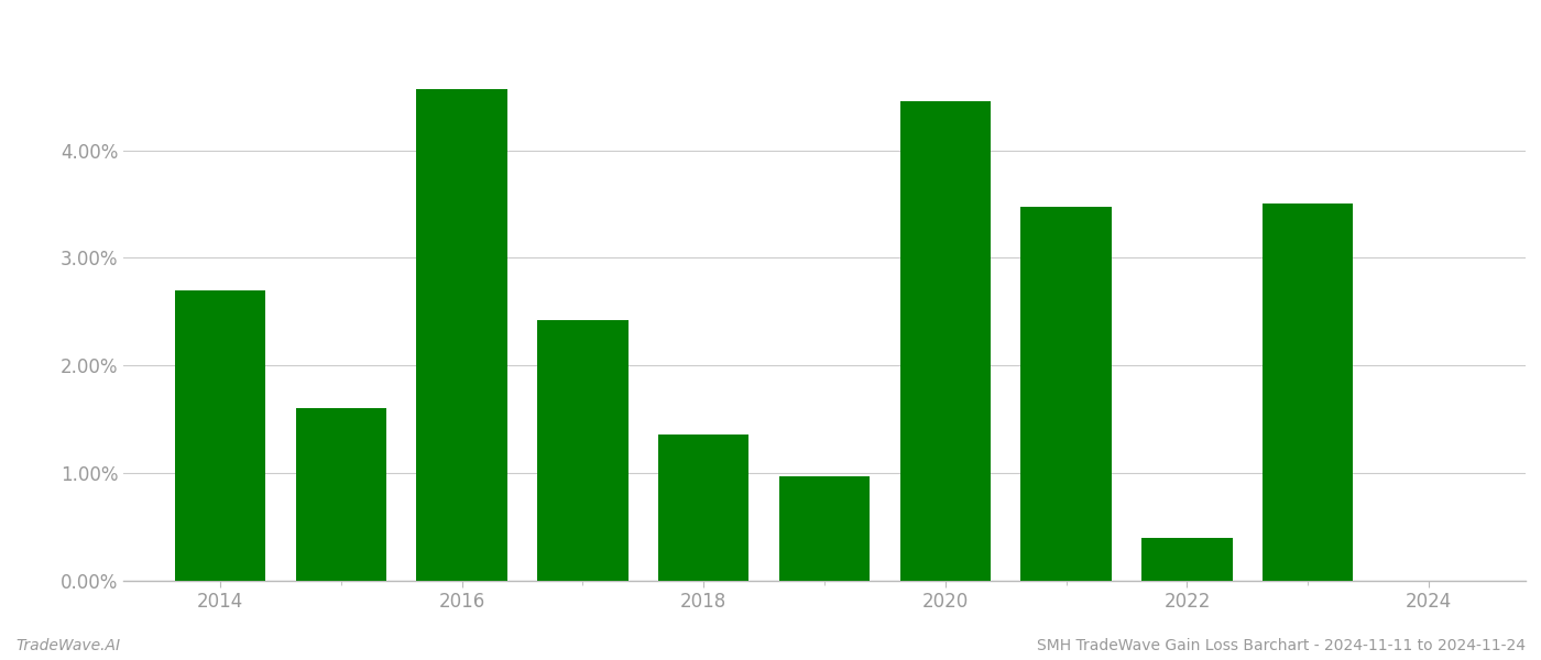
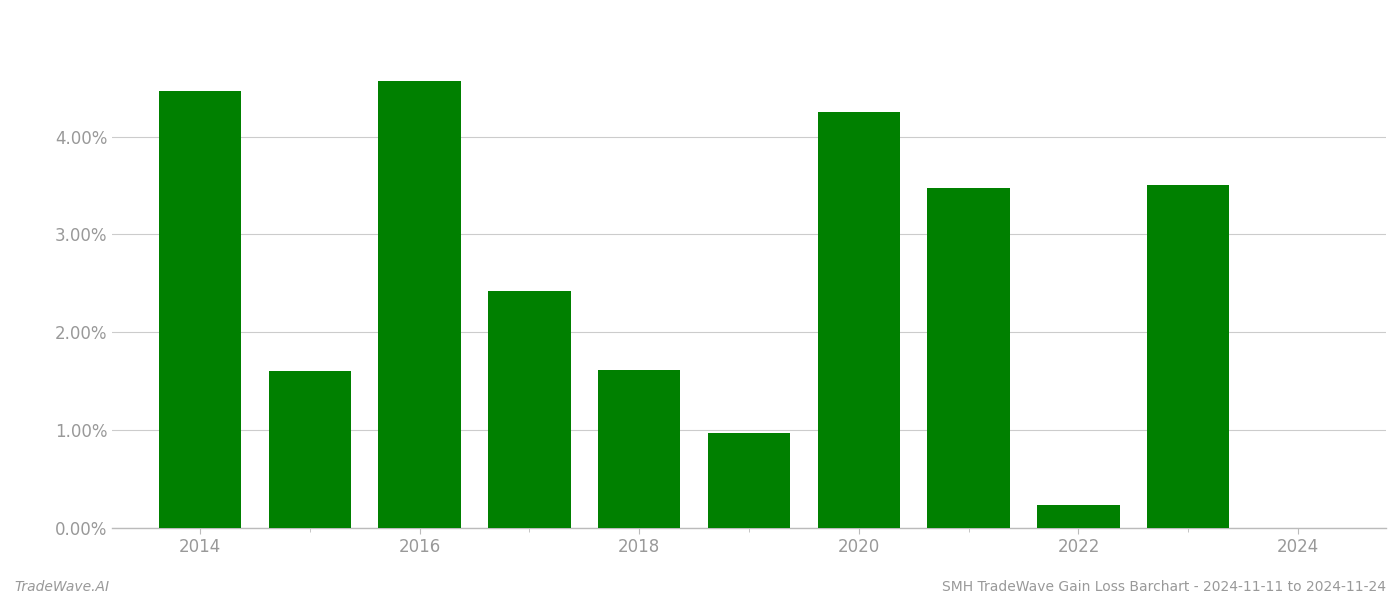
2014: 2.70% -> 4.47%
2018: 1.36% -> 1.61%
2020: 4.46% -> 4.25%
2022: 0.40% -> 0.23%
